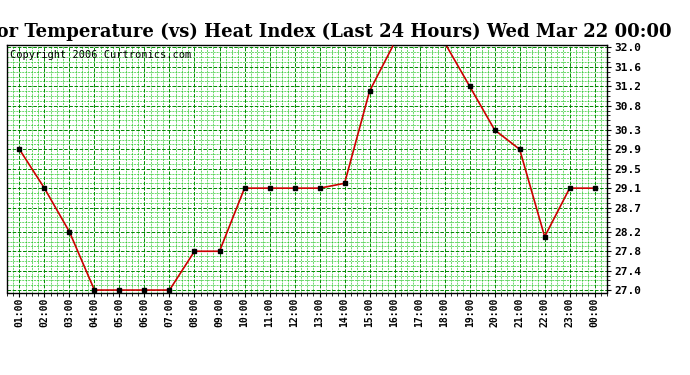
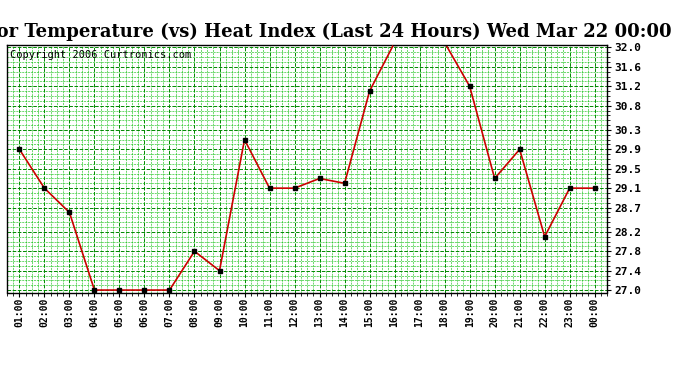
03:00: 28.2 -> 28.6
09:00: 27.8 -> 27.4
10:00: 29.1 -> 30.1
13:00: 29.1 -> 29.3
20:00: 30.3 -> 29.3
